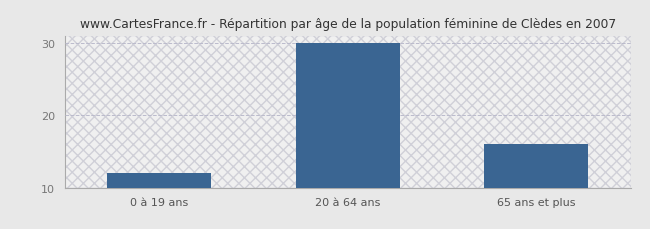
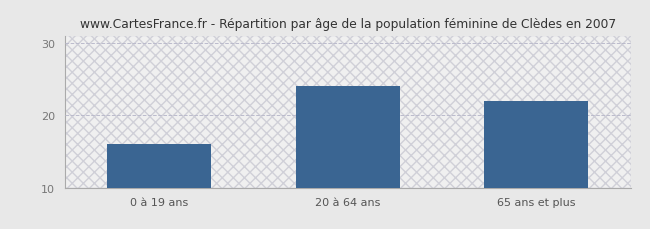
0 à 19 ans: 12 -> 16
20 à 64 ans: 30 -> 24
65 ans et plus: 16 -> 22
